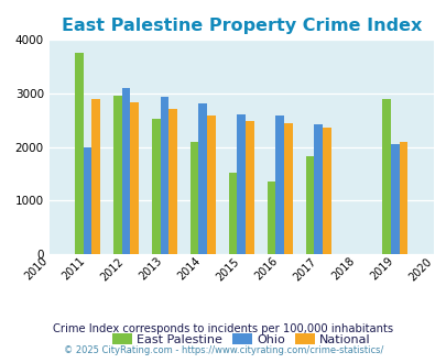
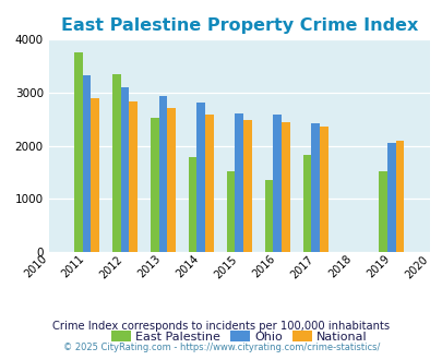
Ohio/2011: 2000 -> 3330
East Palestine/2012: 2950 -> 3340
East Palestine/2014: 2100 -> 1790
East Palestine/2019: 2900 -> 1530
